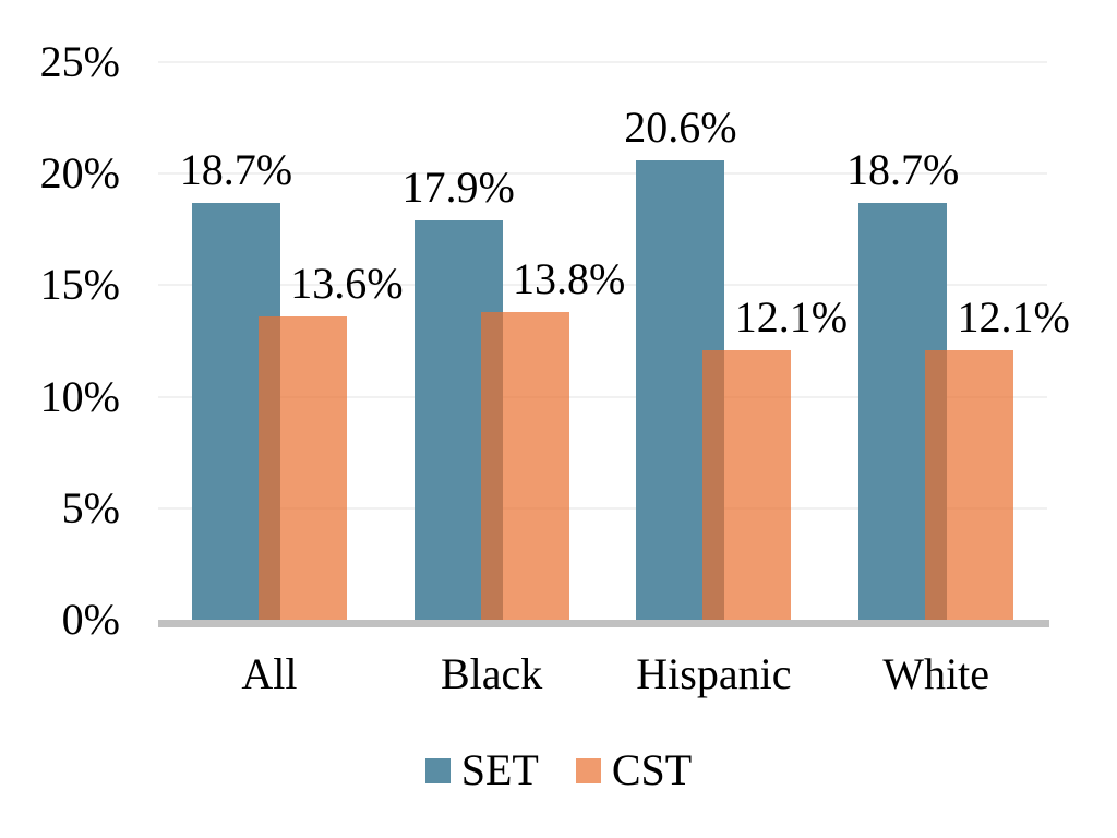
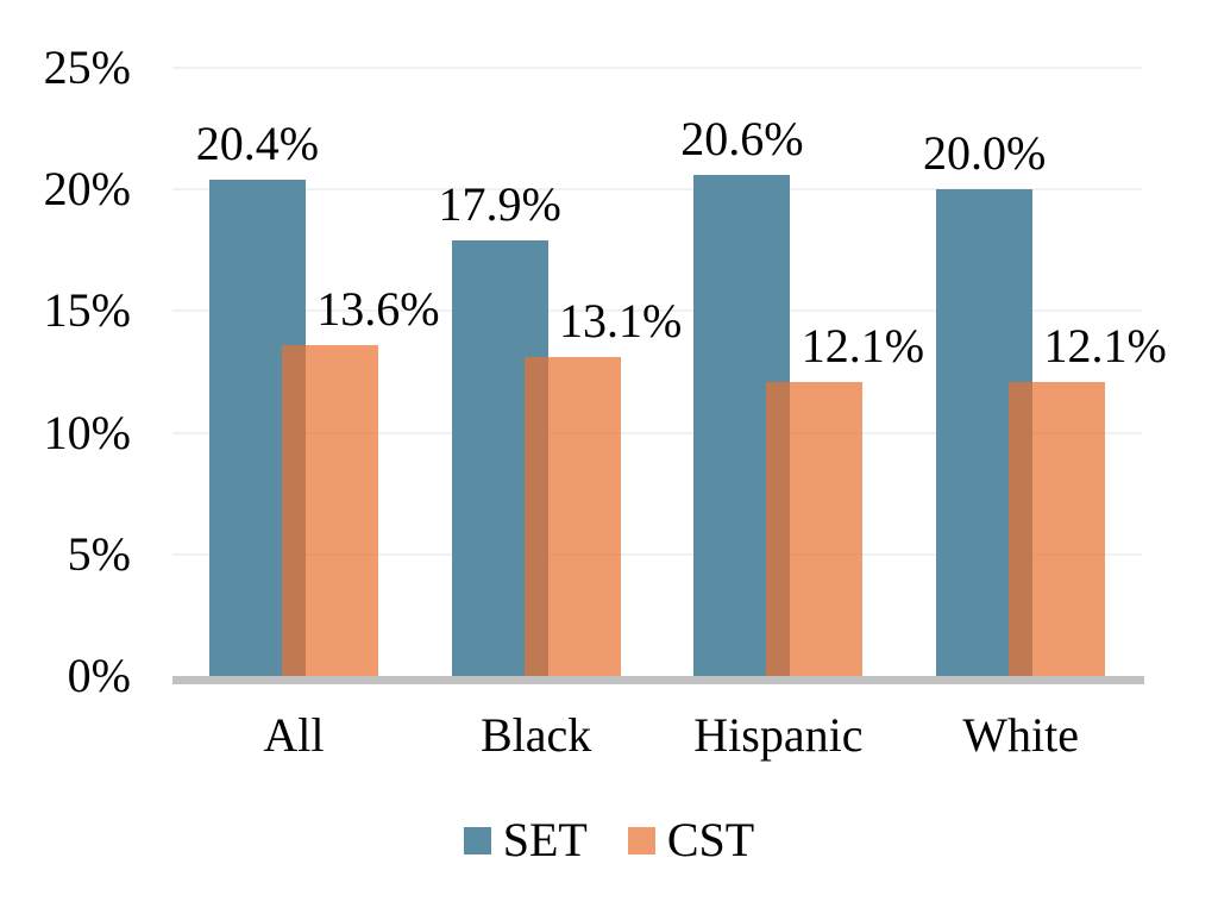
SET/All: 18.7% -> 20.4%
CST/Black: 13.8% -> 13.1%
SET/White: 18.7% -> 20.0%
